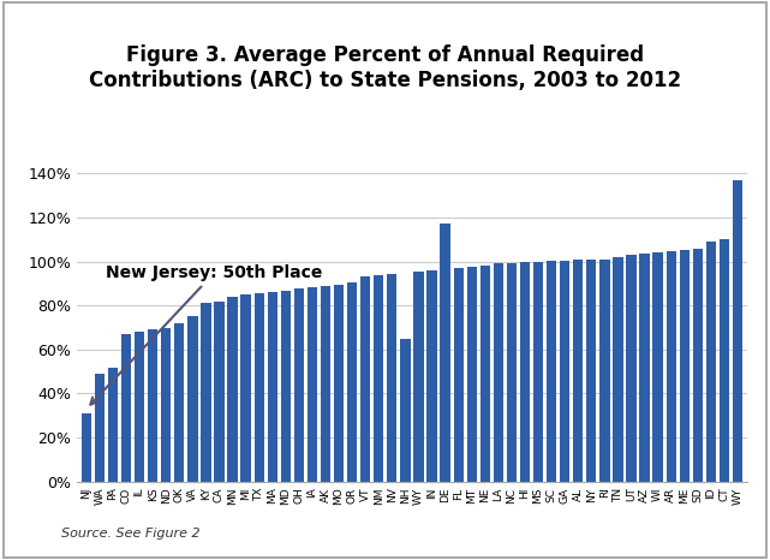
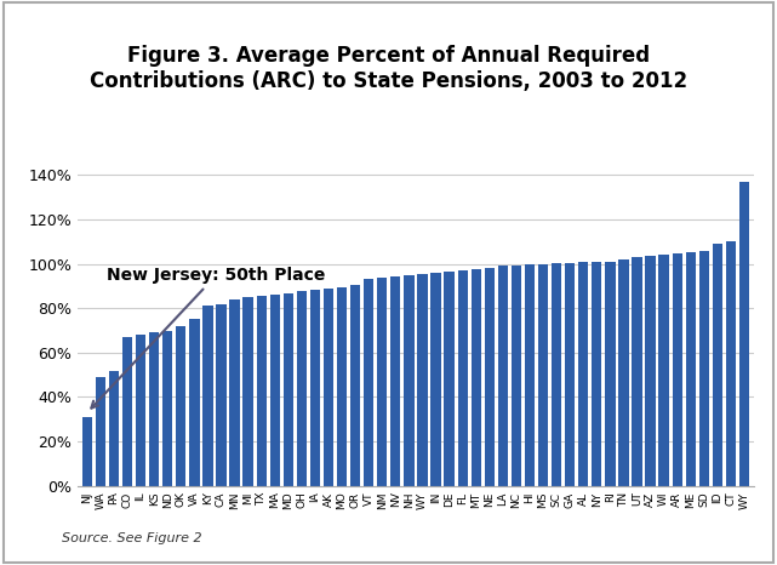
NH: 65% -> 95%
DE: 117% -> 96%
